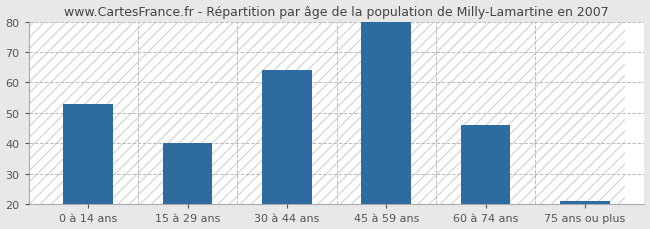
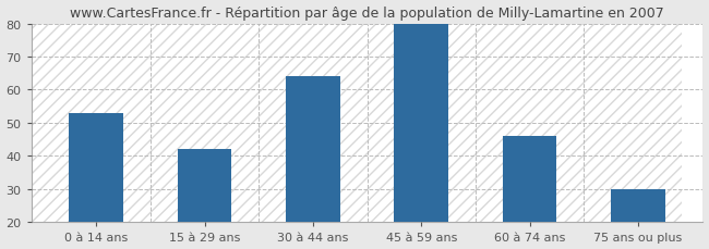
15 à 29 ans: 40 -> 42
75 ans ou plus: 21 -> 30
